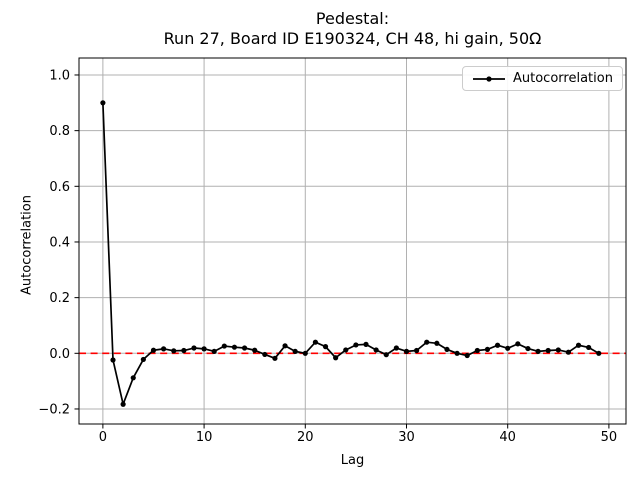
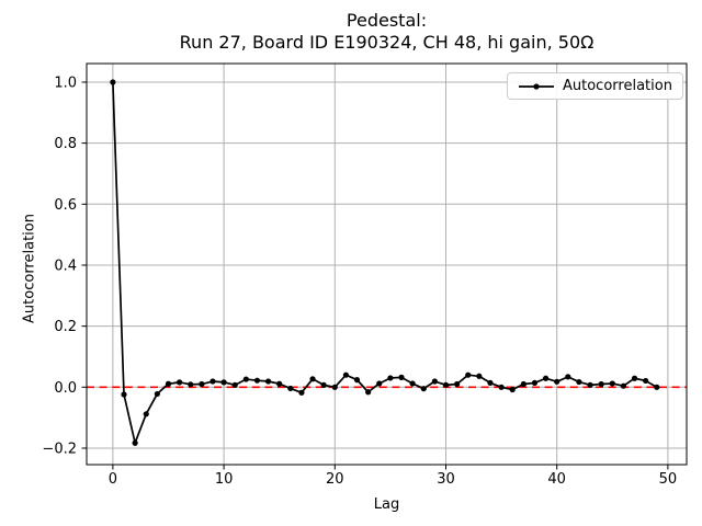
0: 0.90 -> 1.00
